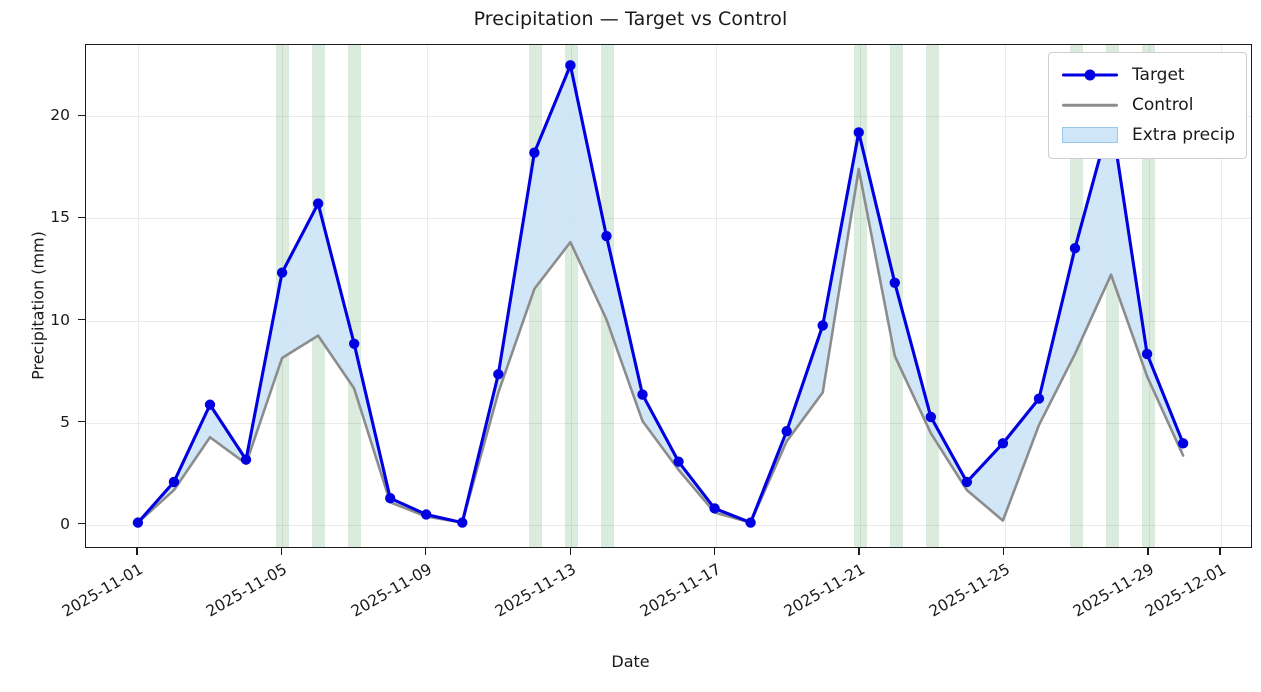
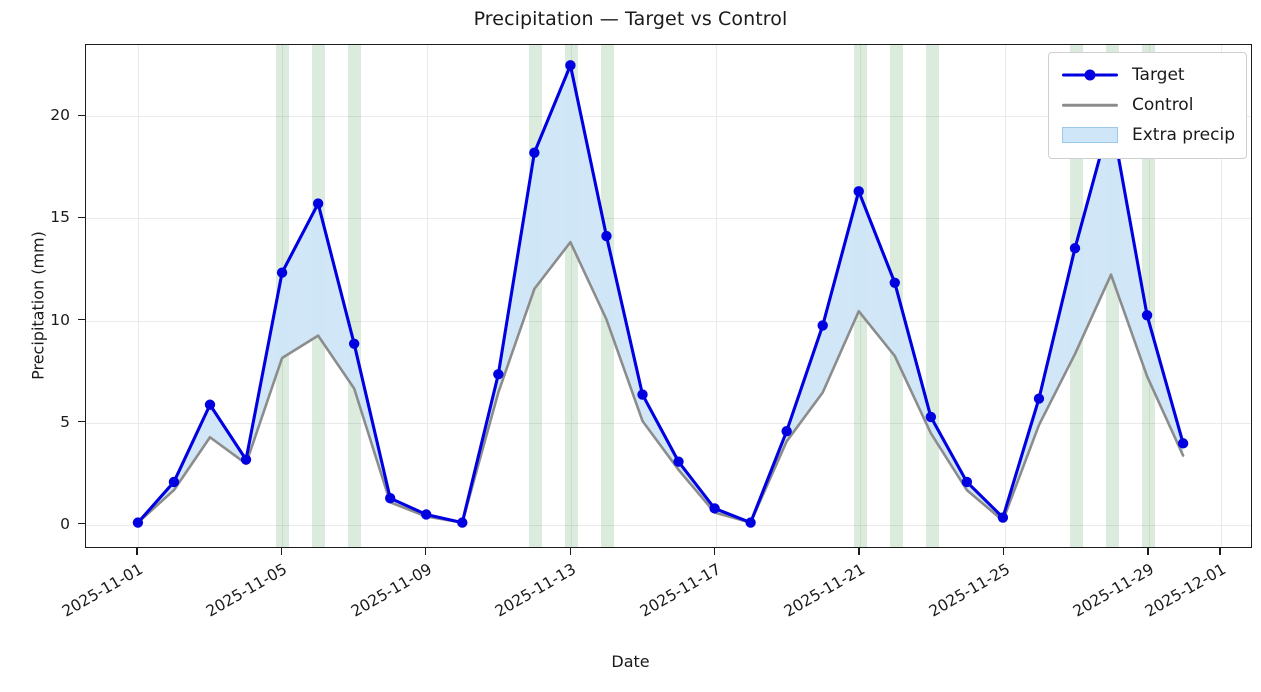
Target/2025-11-21: 19.2 -> 16.3
Control/2025-11-21: 17.4 -> 10.4
Target/2025-11-25: 3.9 -> 0.2
Target/2025-11-29: 8.3 -> 10.2
